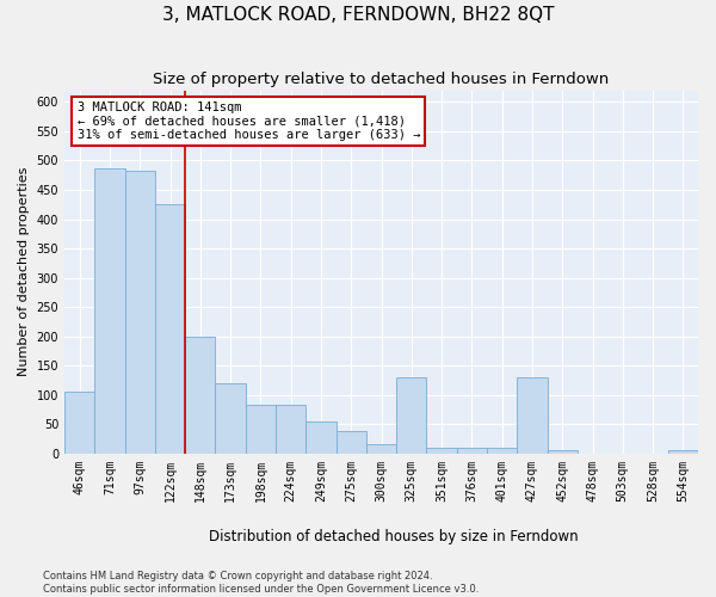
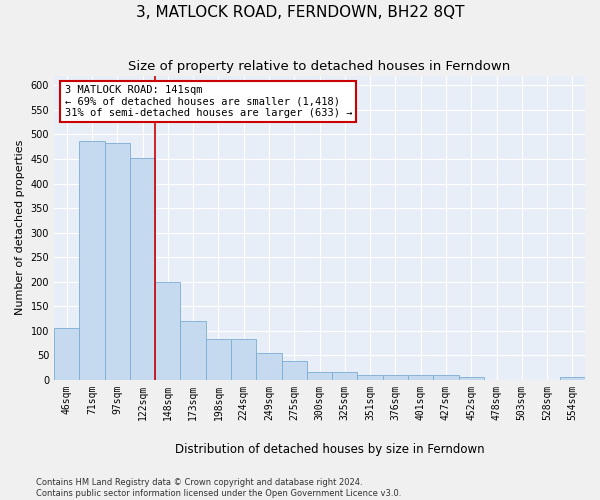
122sqm: 425 -> 452
325sqm: 130 -> 17
427sqm: 130 -> 10
